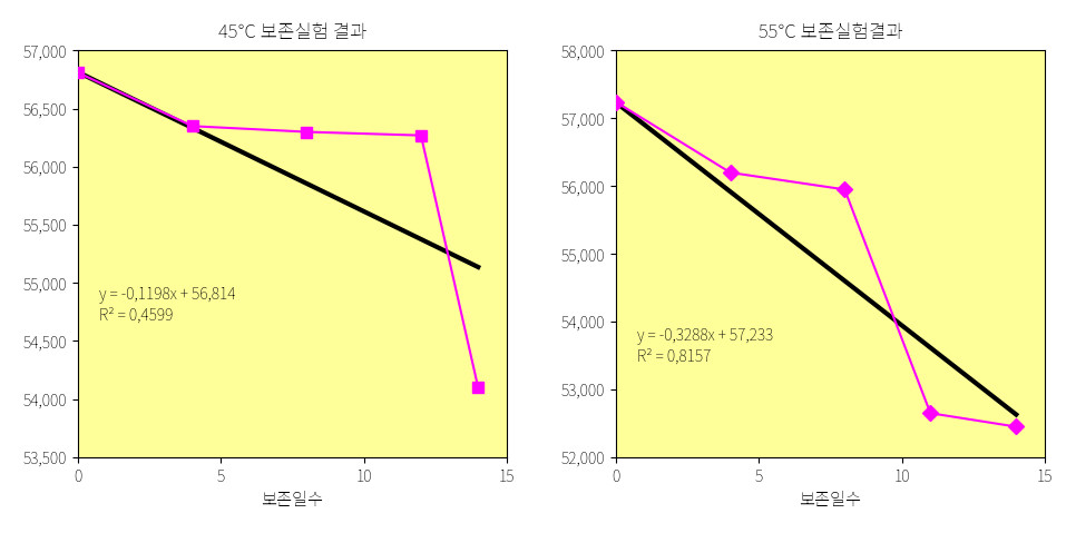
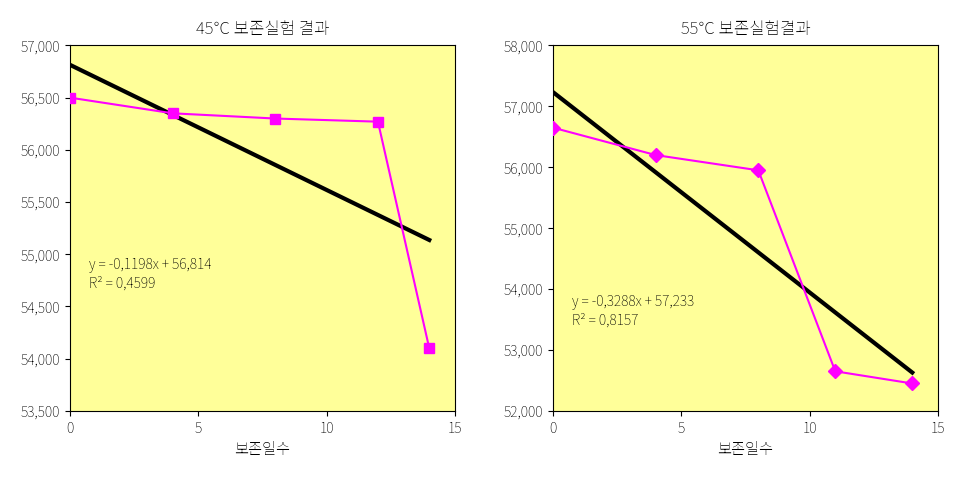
45℃ 보존실험 결과/0: 56,810 -> 56,500
55℃ 보존실험결과/0: 57,240 -> 56,650
